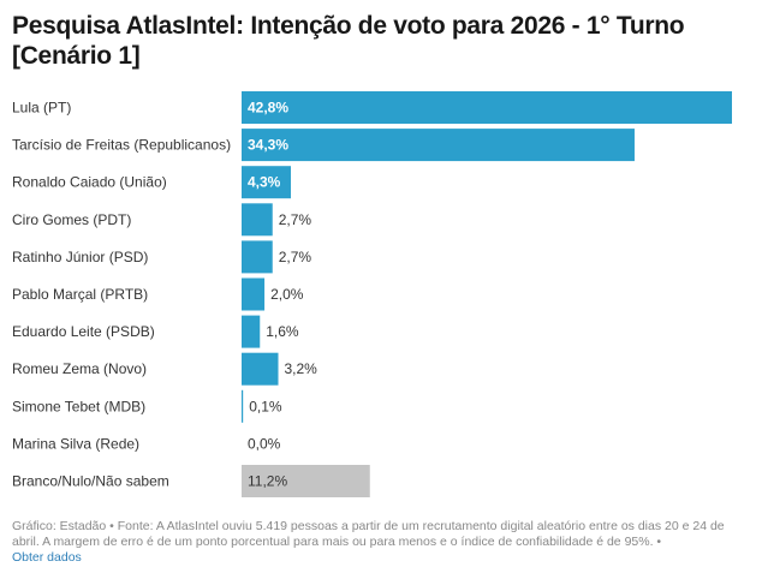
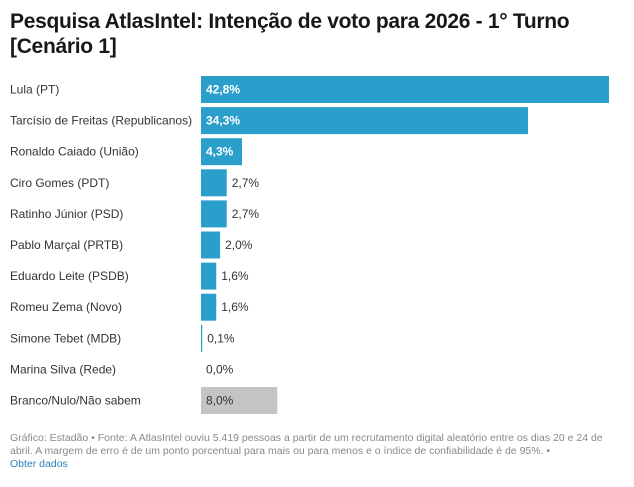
Romeu Zema (Novo): 3,2% -> 1,6%
Branco/Nulo/Não sabem: 11,2% -> 8,0%
